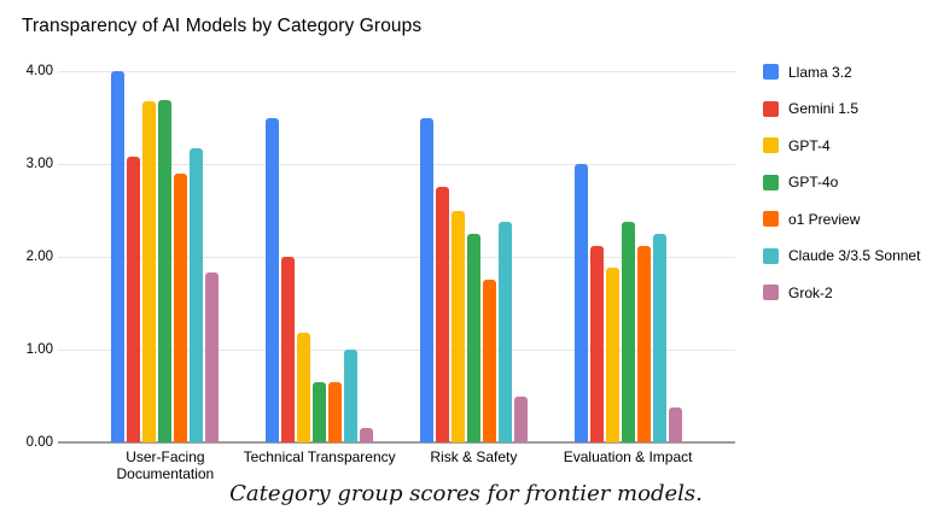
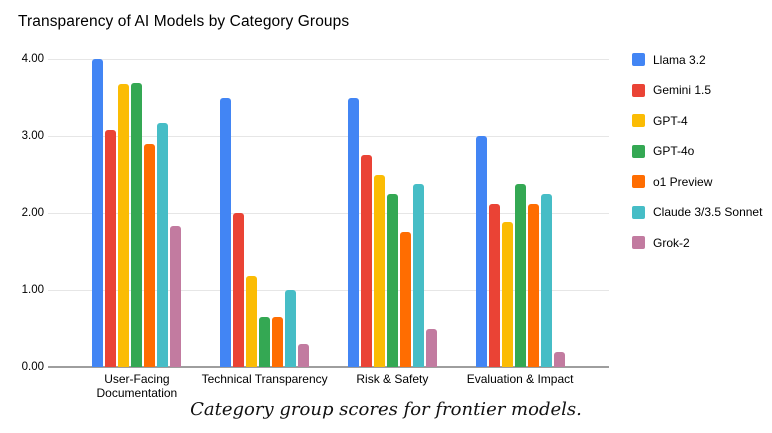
Grok-2/Technical Transparency: 0.2 -> 0.3
Grok-2/Evaluation & Impact: 0.4 -> 0.2
